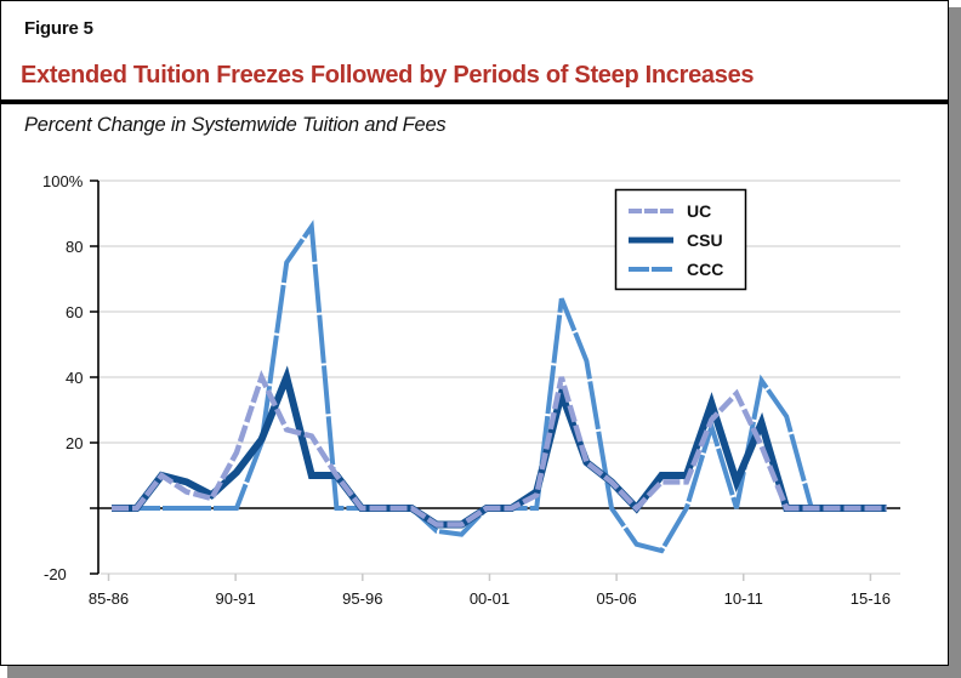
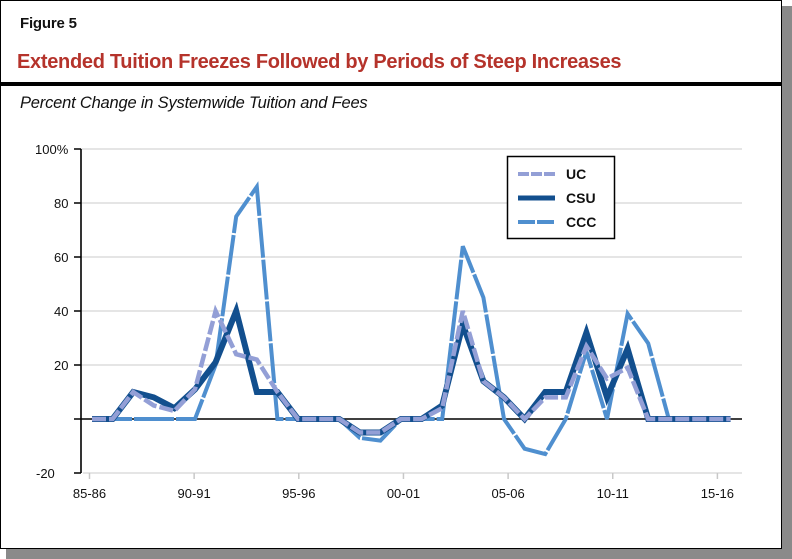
UC/90-91: 17% -> 11%
UC/10-11: 35% -> 15%
